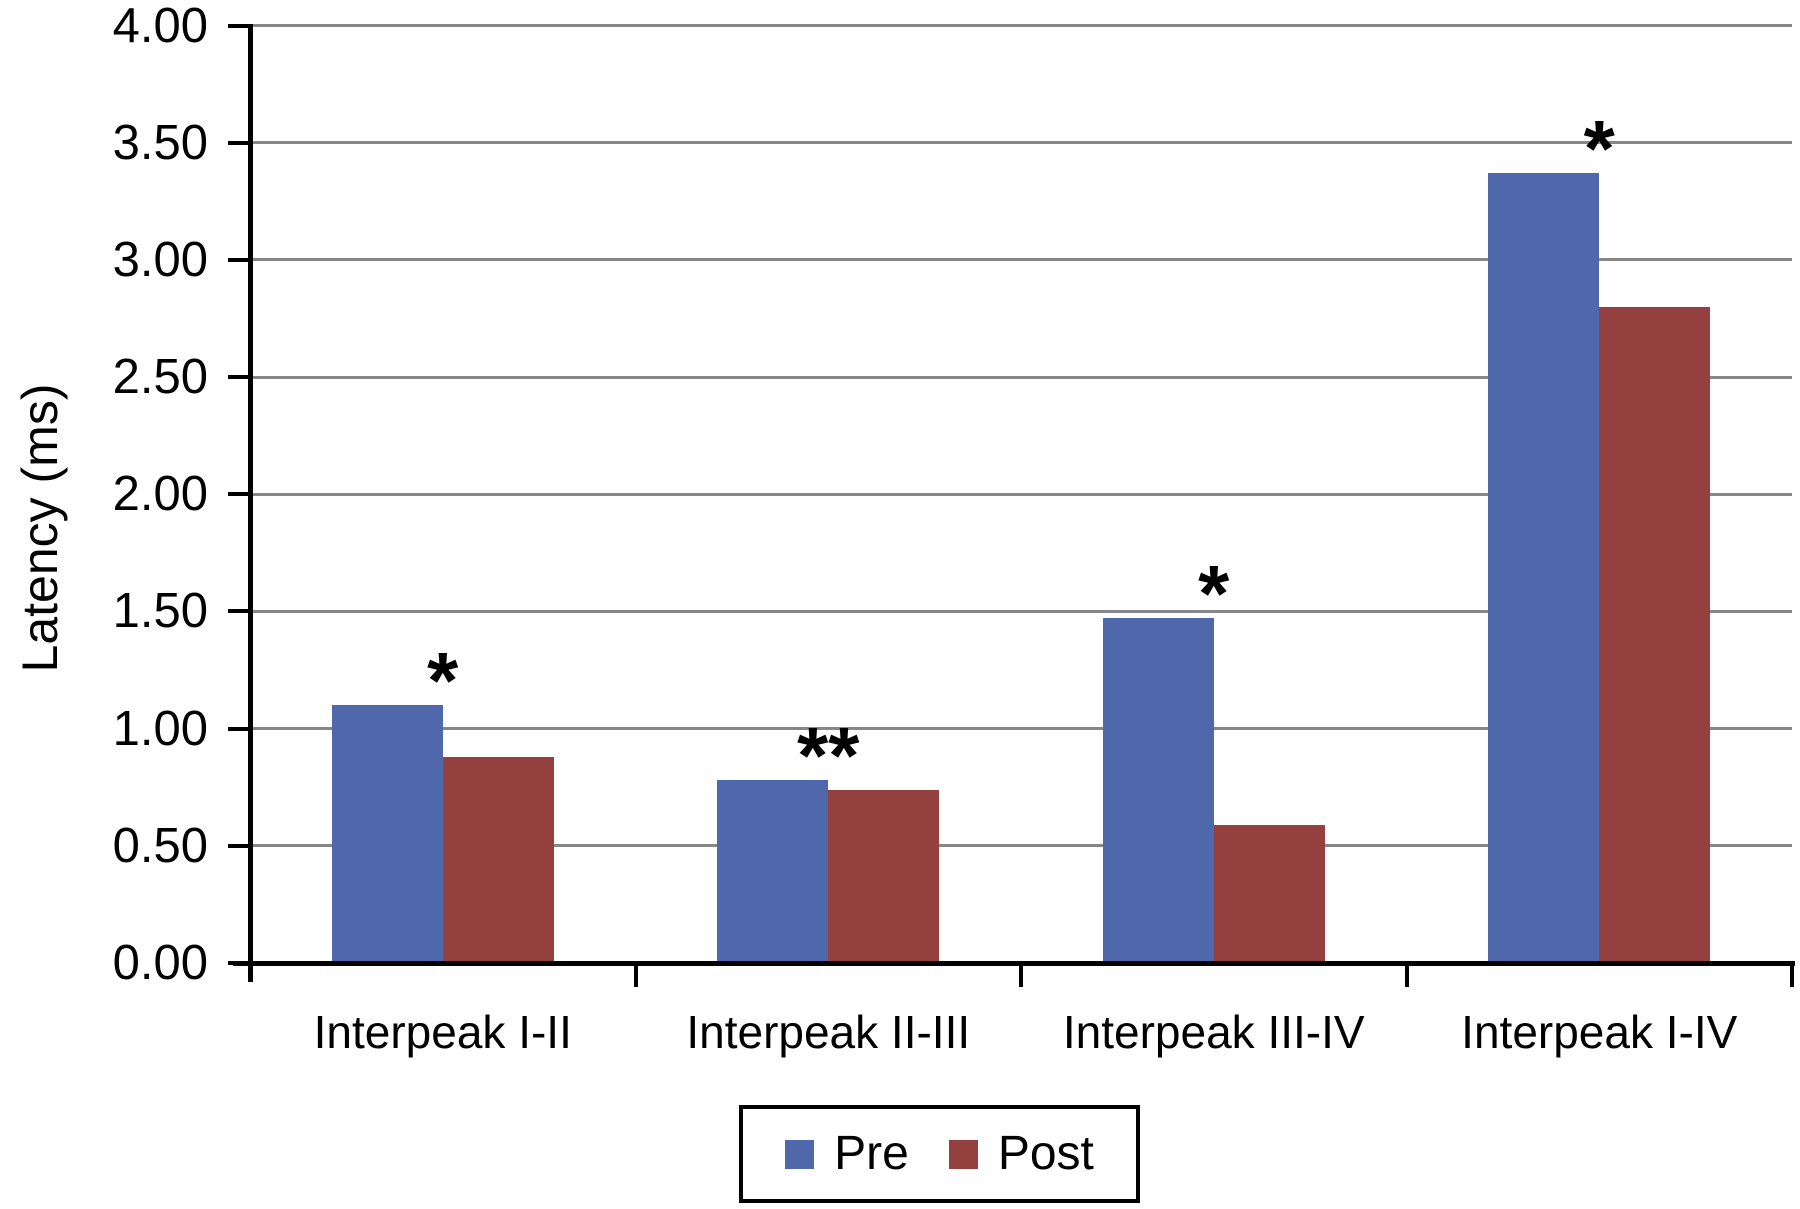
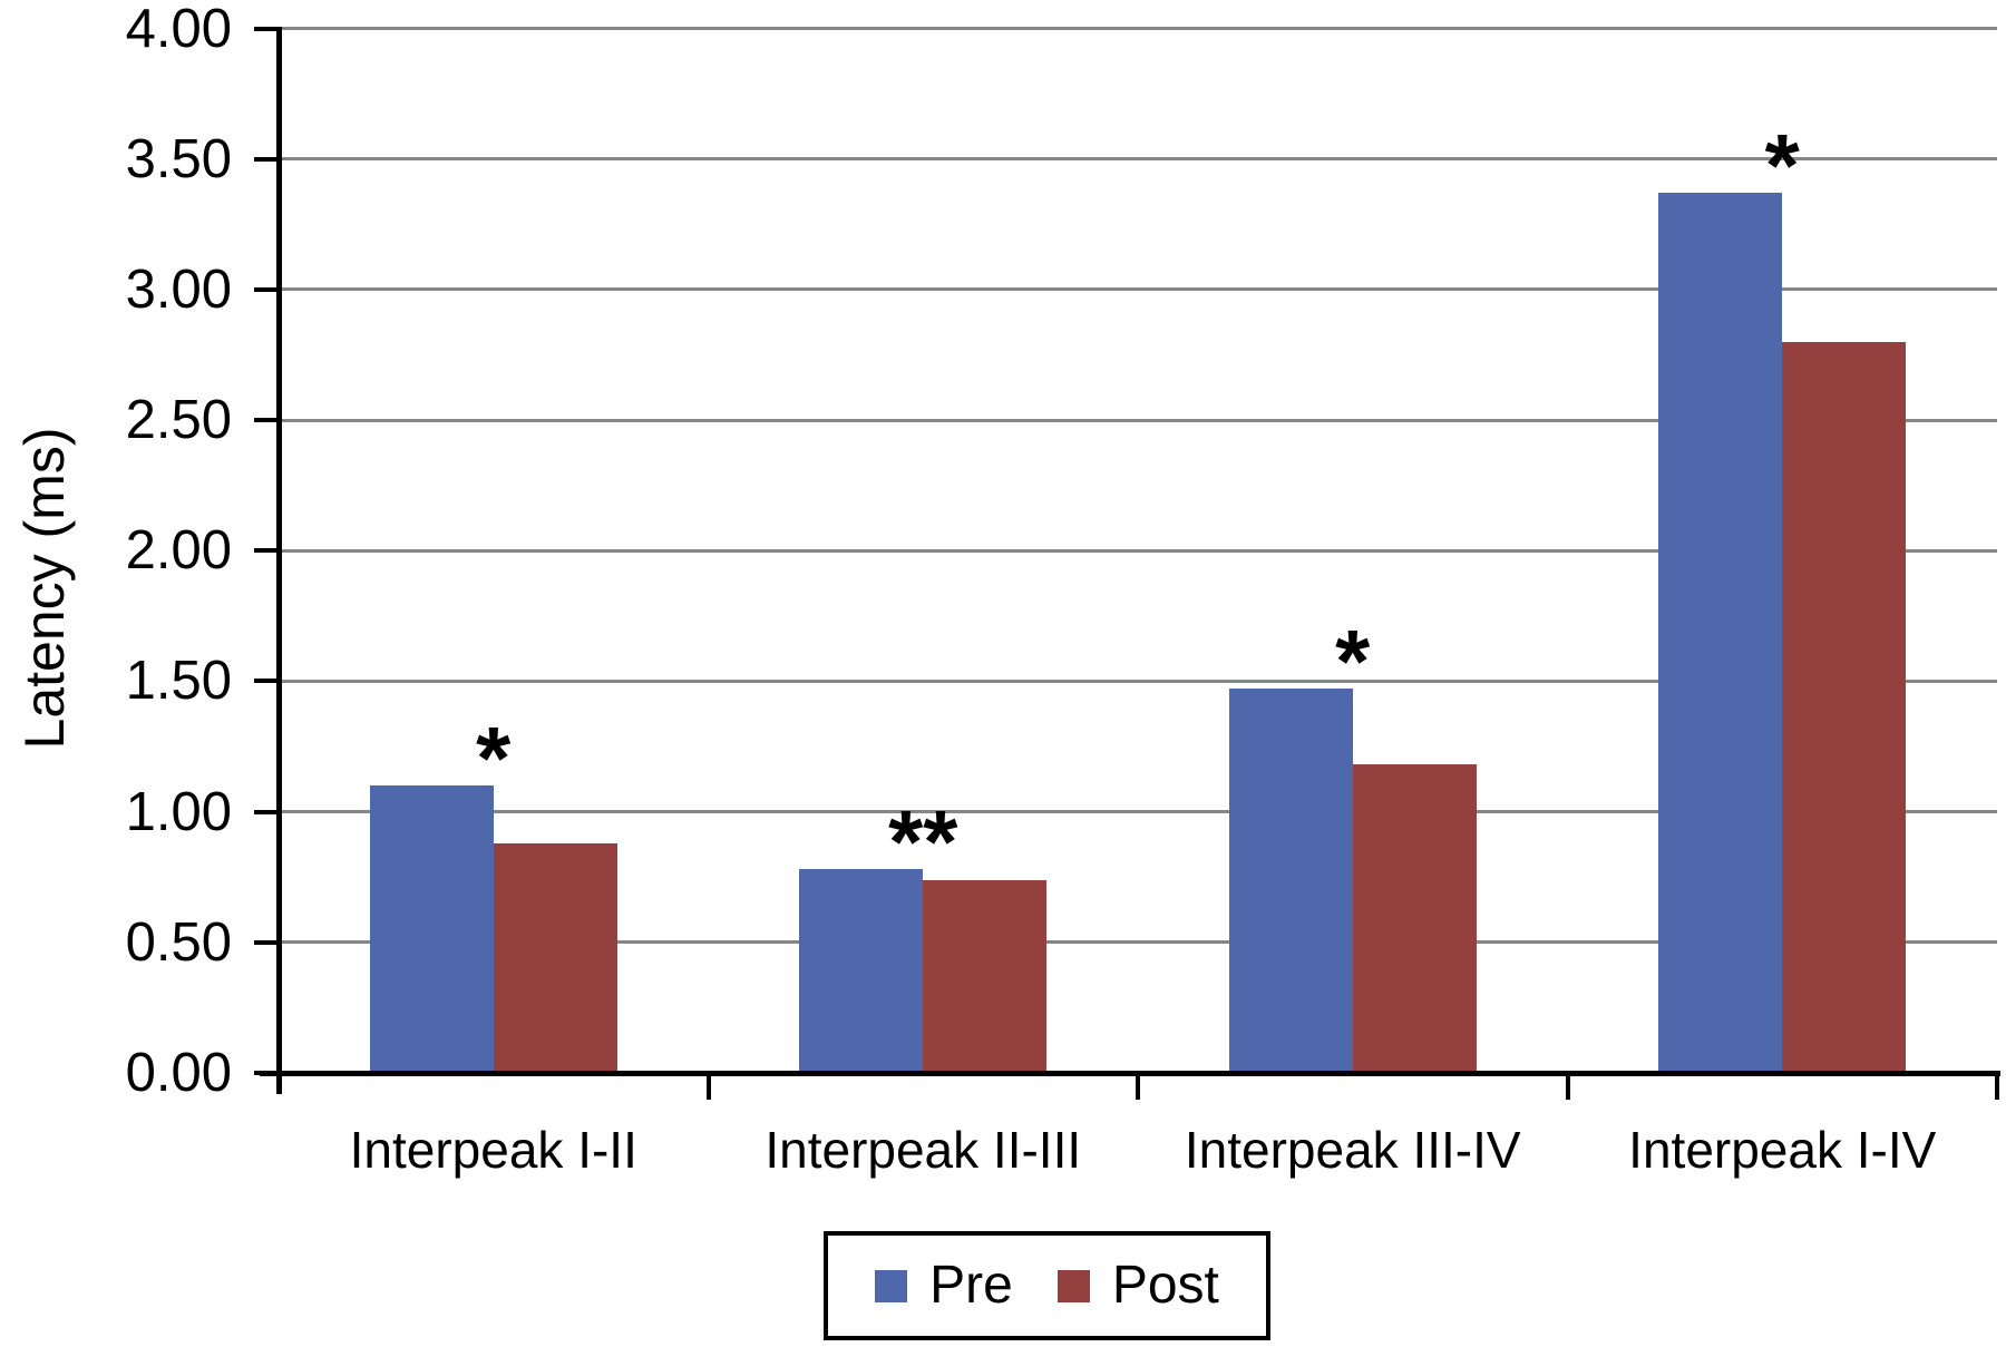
Post/Interpeak III-IV: 0.59 -> 1.18
